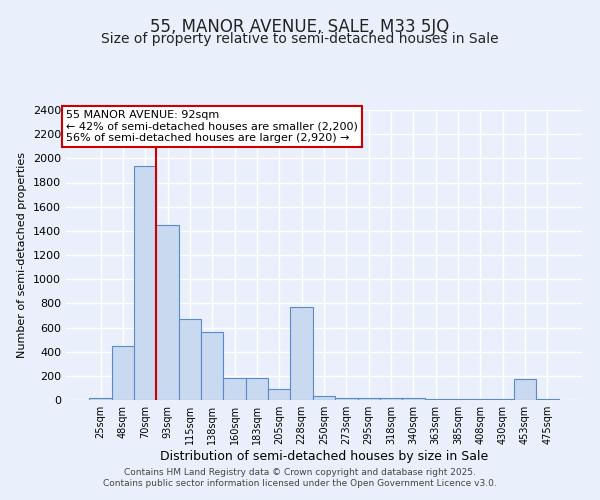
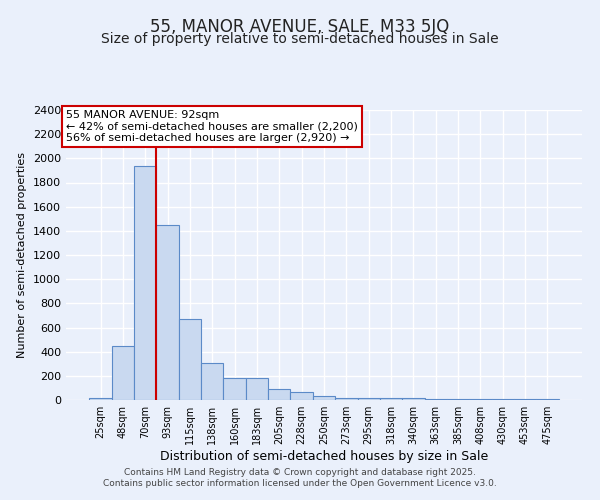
138sqm: 560 -> 310
228sqm: 770 -> 60
453sqm: 170 -> 0
